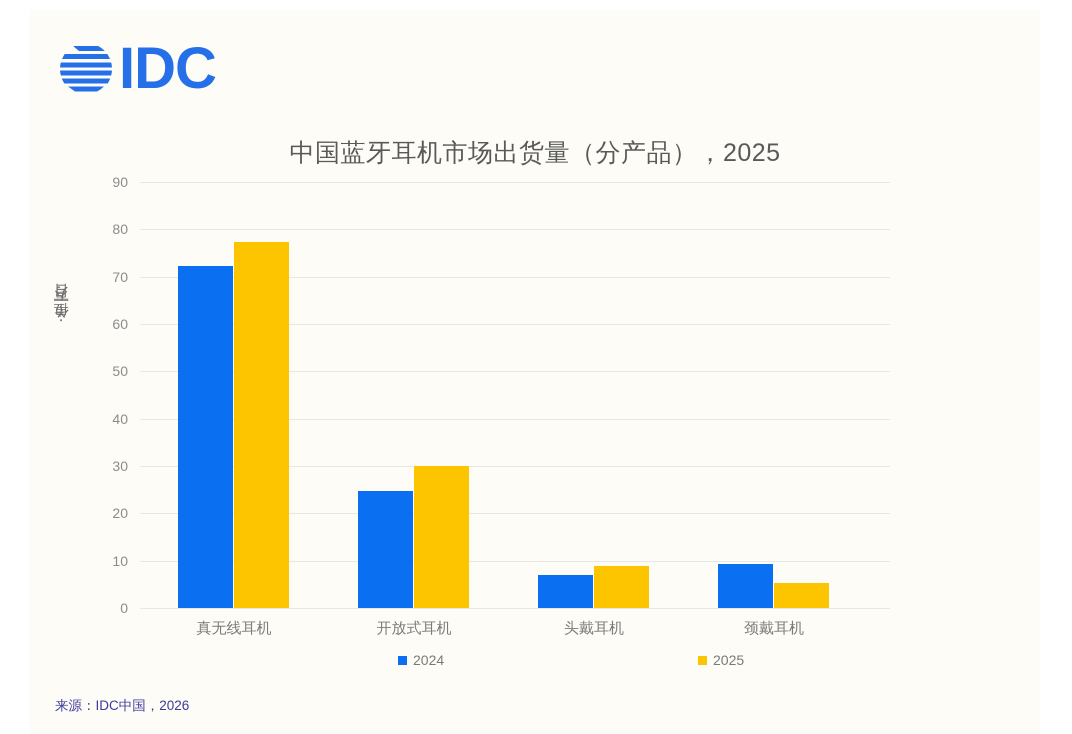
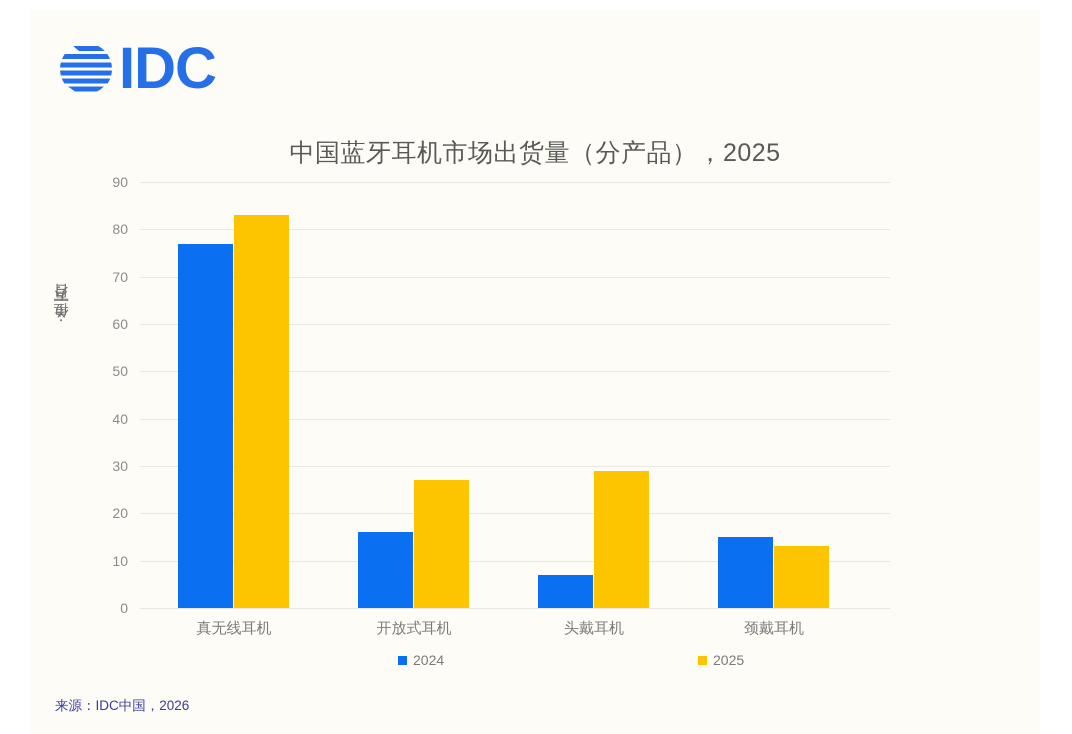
2024/真无线耳机: 72 -> 77
2025/真无线耳机: 77 -> 83
2024/开放式耳机: 25 -> 16
2025/开放式耳机: 30 -> 27
2025/头戴耳机: 9 -> 29
2024/颈戴耳机: 9 -> 15
2025/颈戴耳机: 5 -> 13
